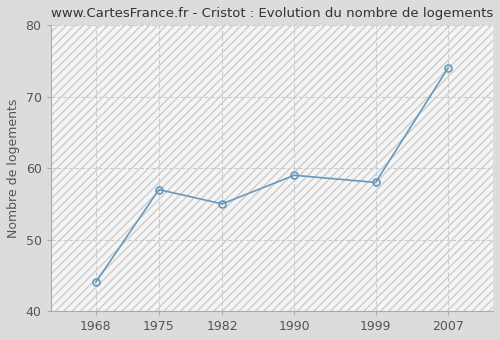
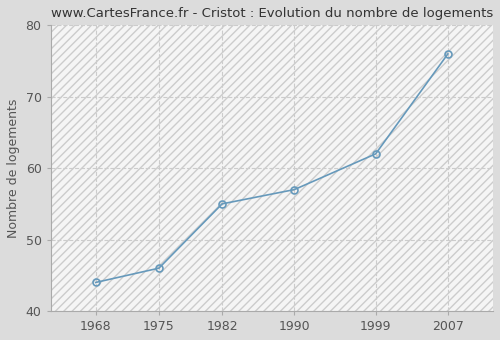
1975: 57 -> 46
1990: 59 -> 57
1999: 58 -> 62
2007: 74 -> 76
